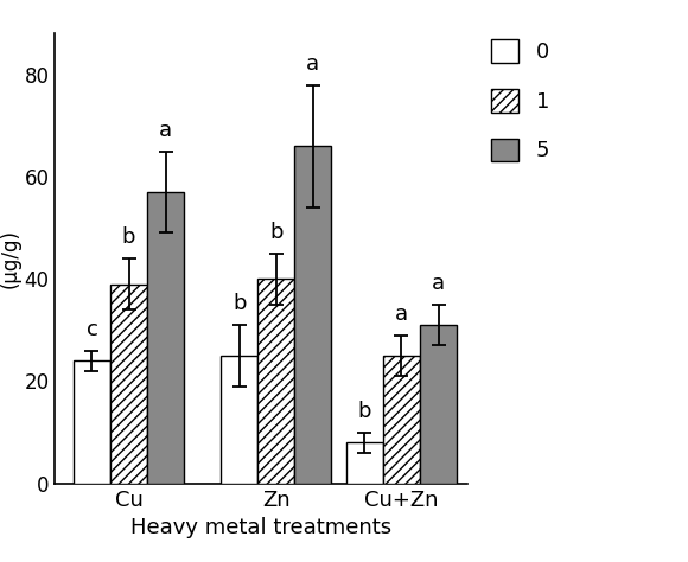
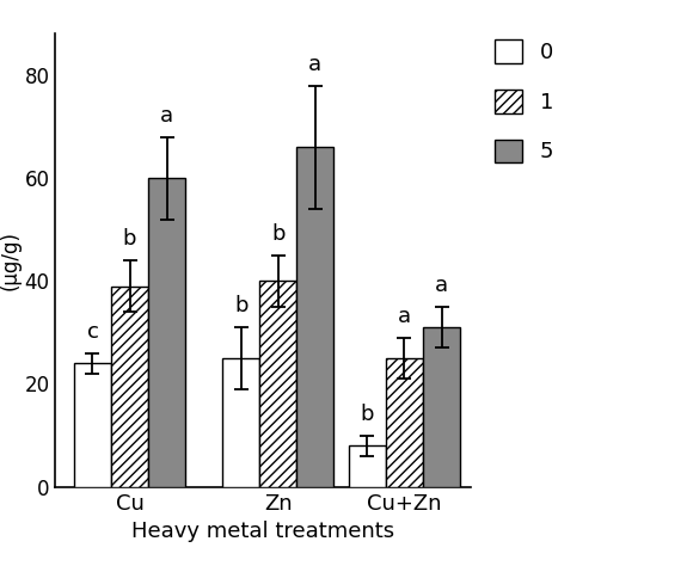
5/Cu: 57 -> 60
